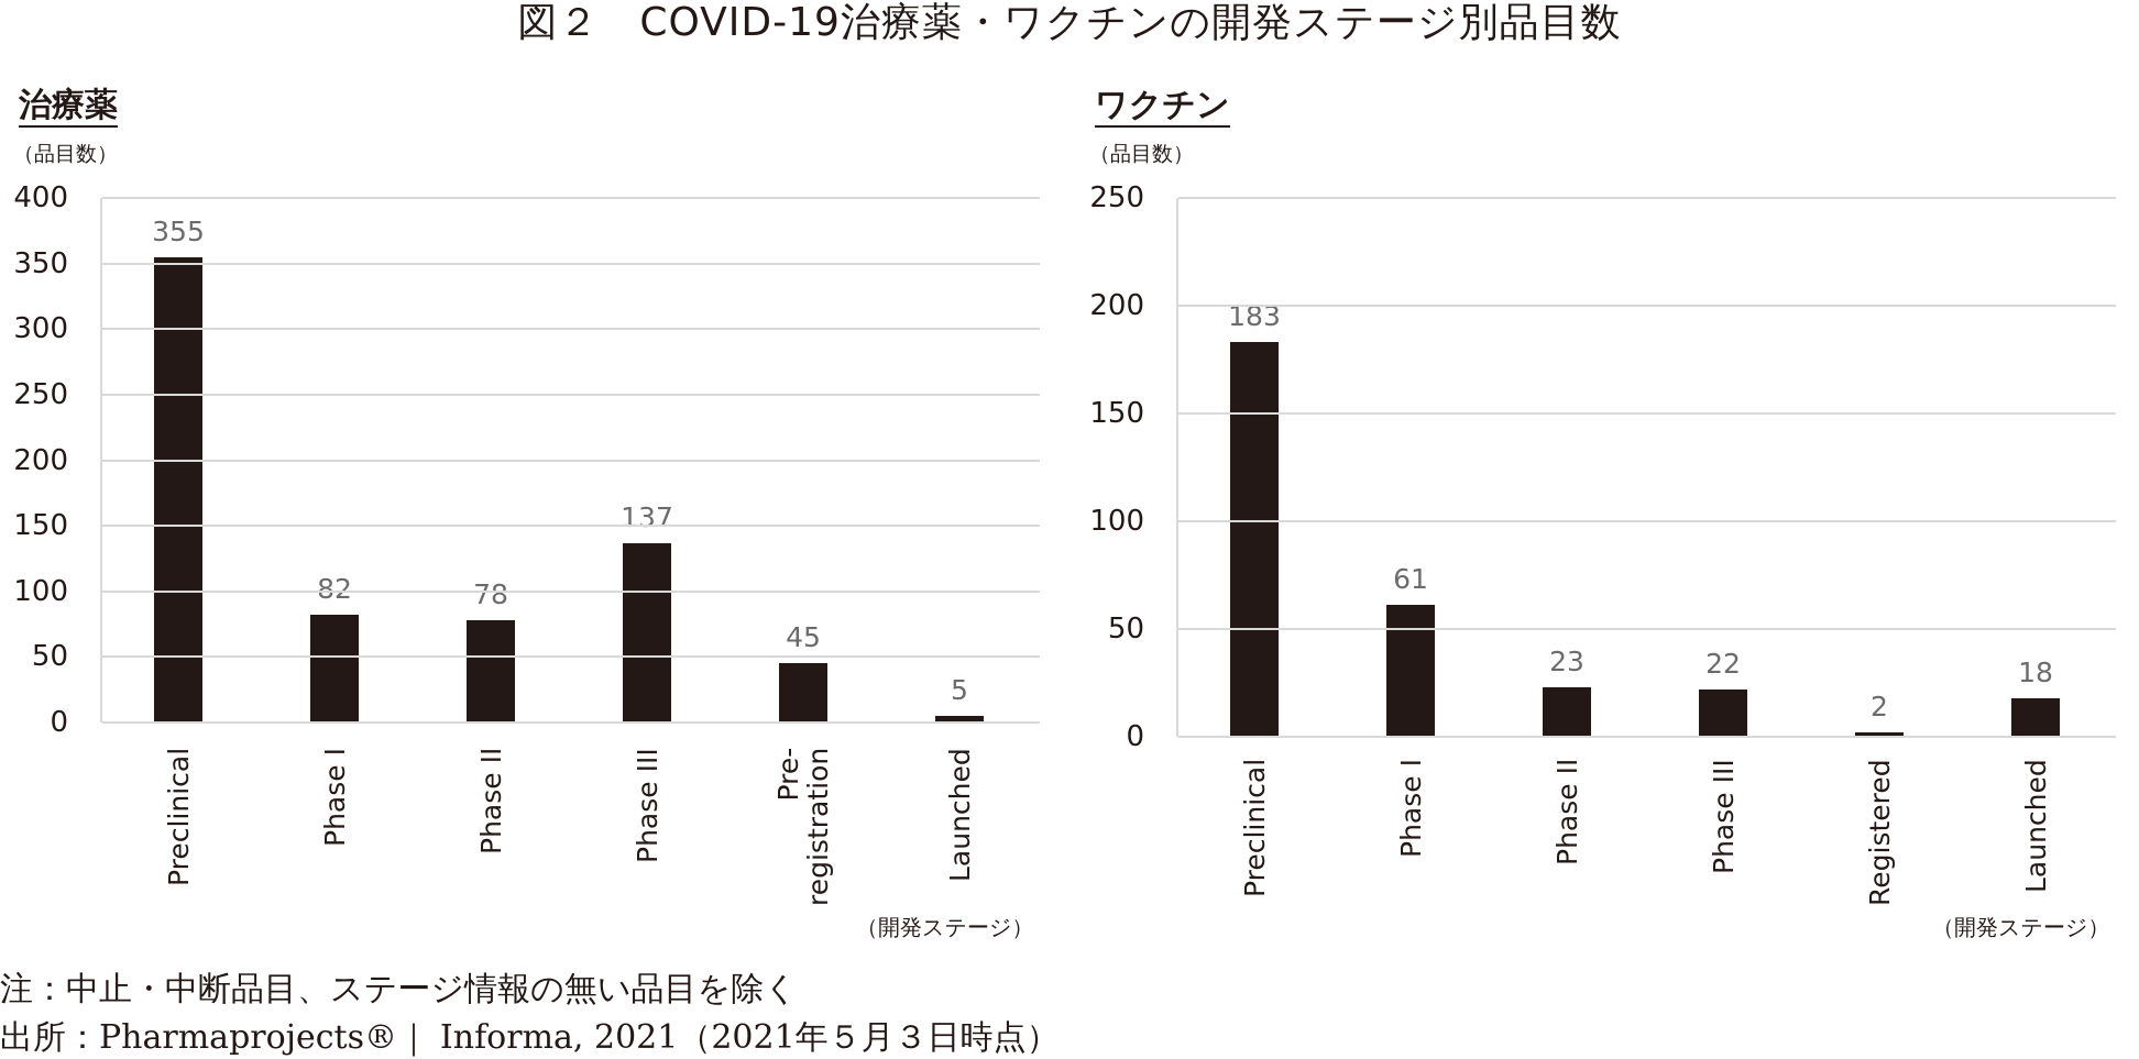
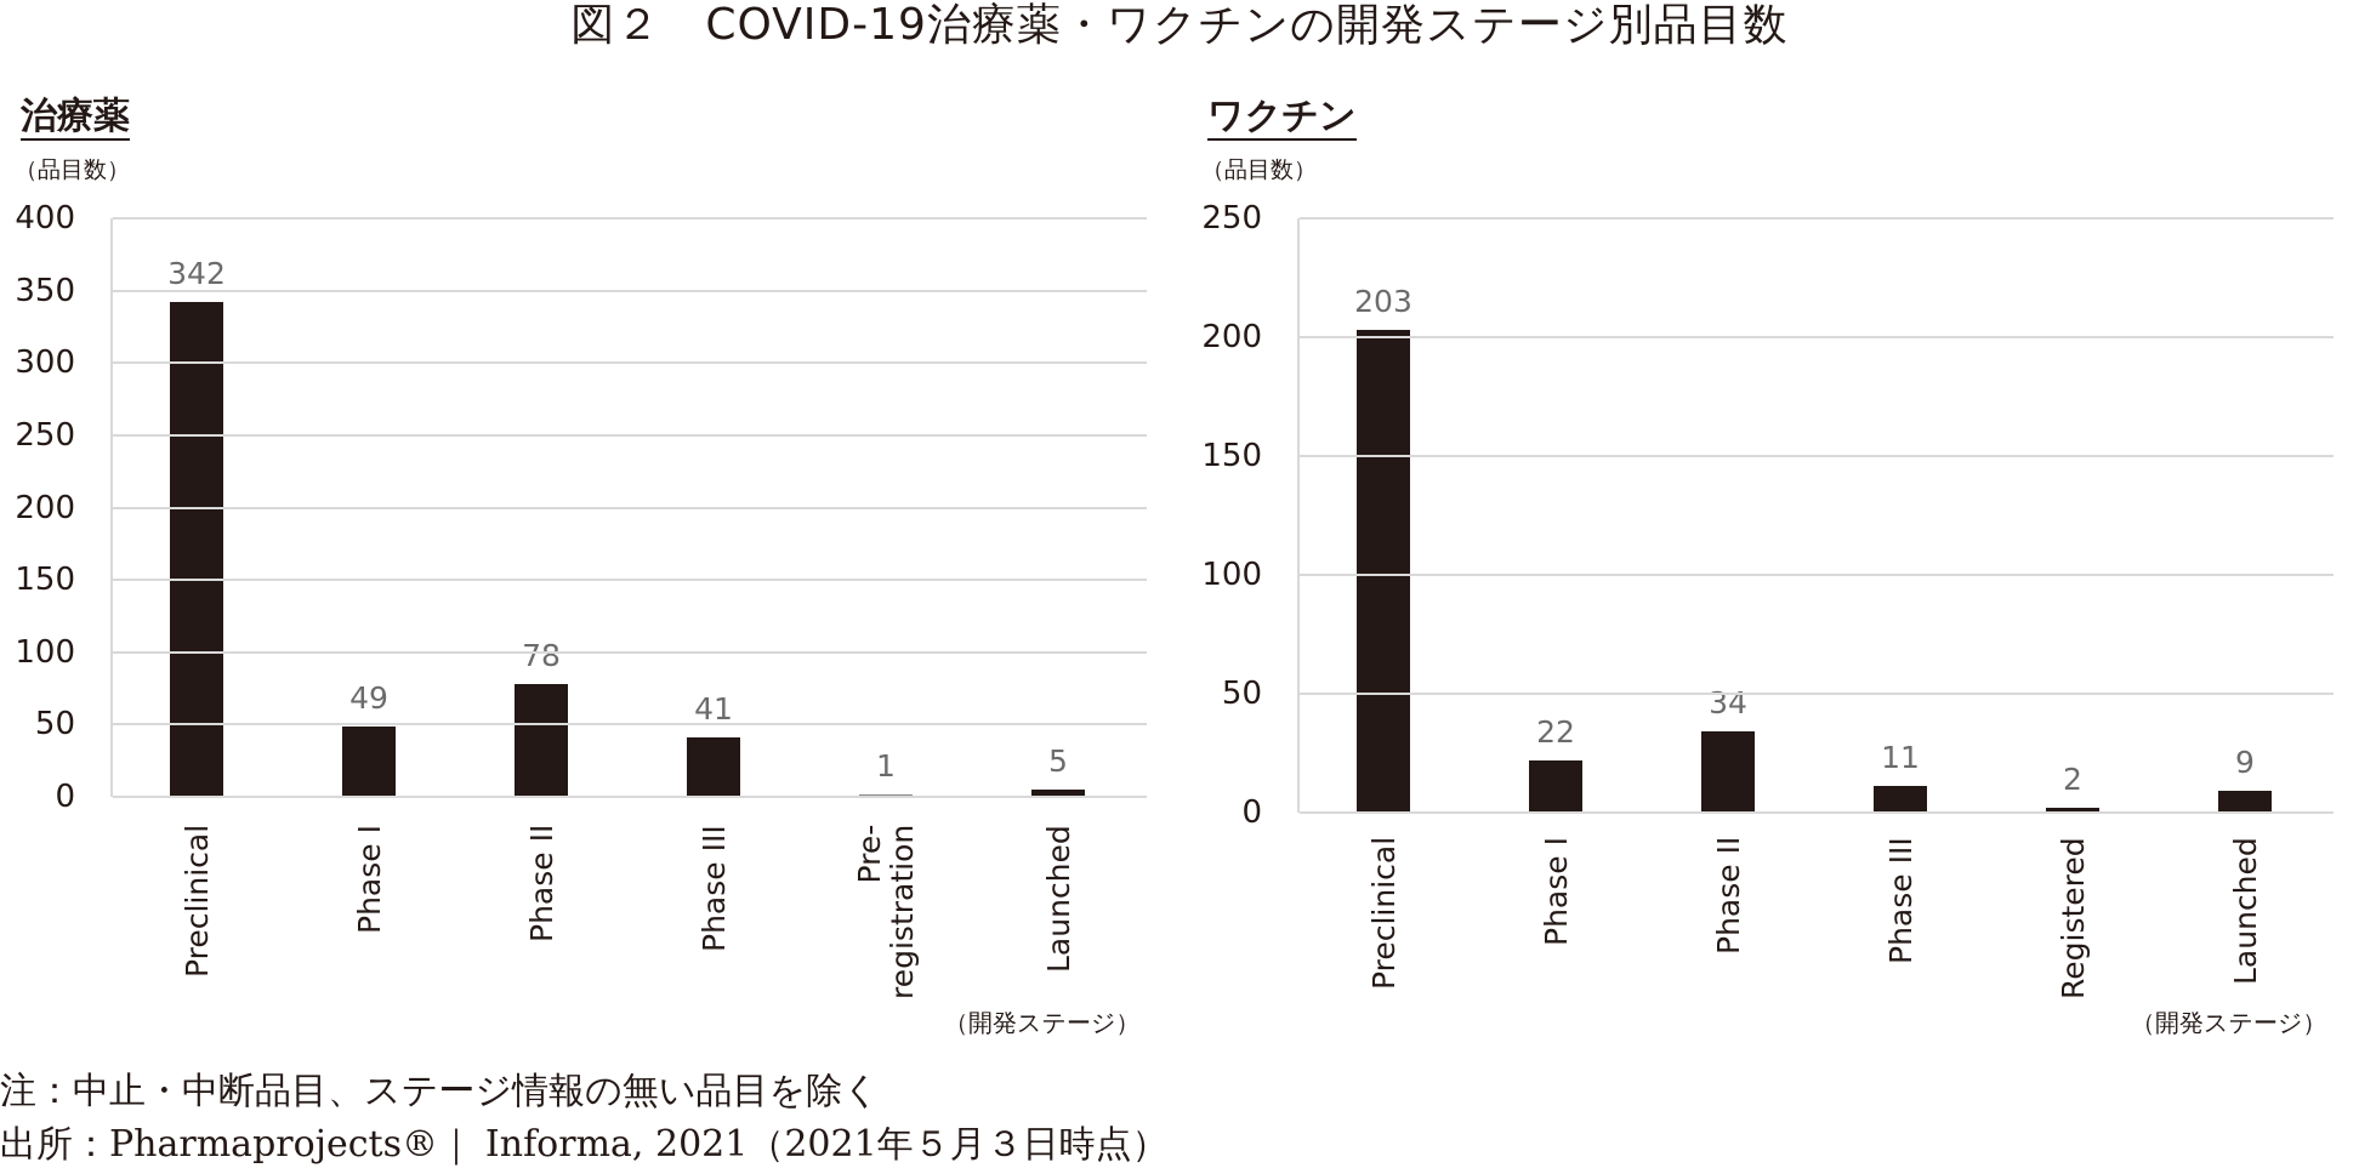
治療薬/Preclinical: 355 -> 342
治療薬/Phase I: 82 -> 49
治療薬/Phase III: 137 -> 41
治療薬/Pre- registration: 45 -> 1
ワクチン/Preclinical: 183 -> 203
ワクチン/Phase I: 61 -> 22
ワクチン/Phase II: 23 -> 34
ワクチン/Phase III: 22 -> 11
ワクチン/Launched: 18 -> 9
